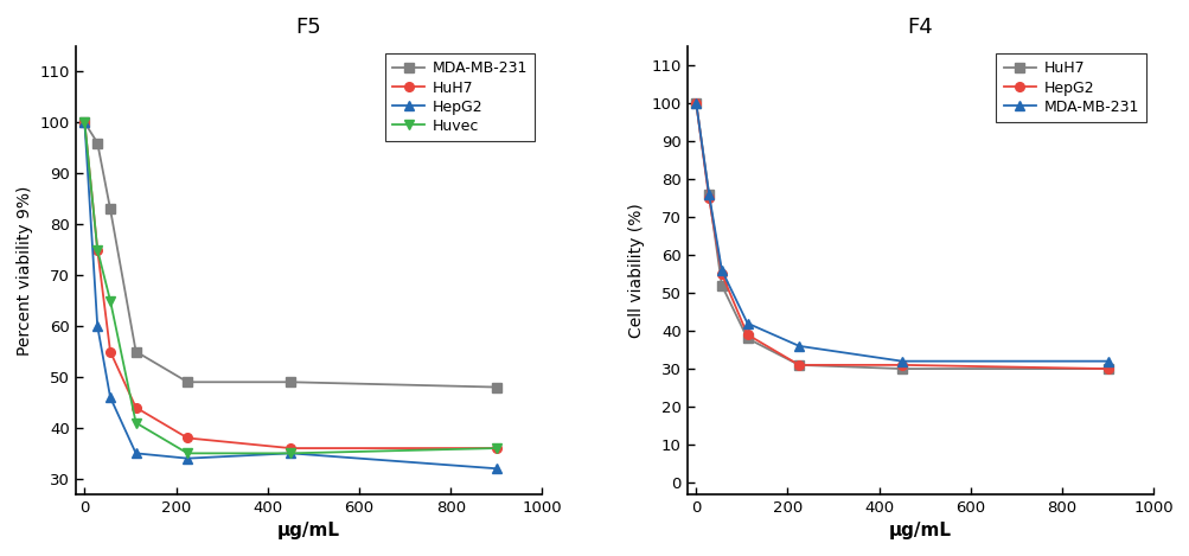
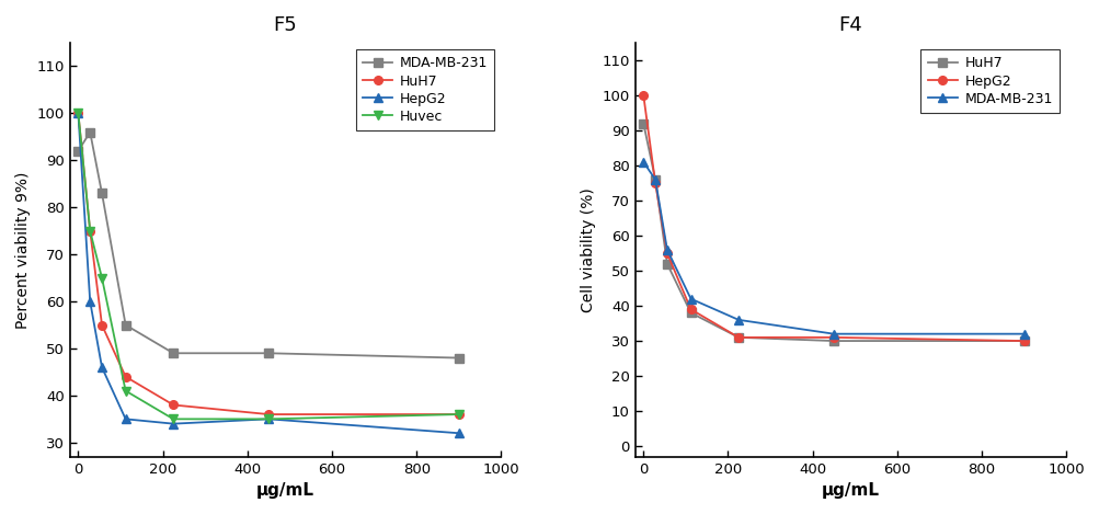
F5/MDA-MB-231/0: 100 -> 92
F4/HuH7/0: 100 -> 92
F4/MDA-MB-231/0: 100 -> 81
